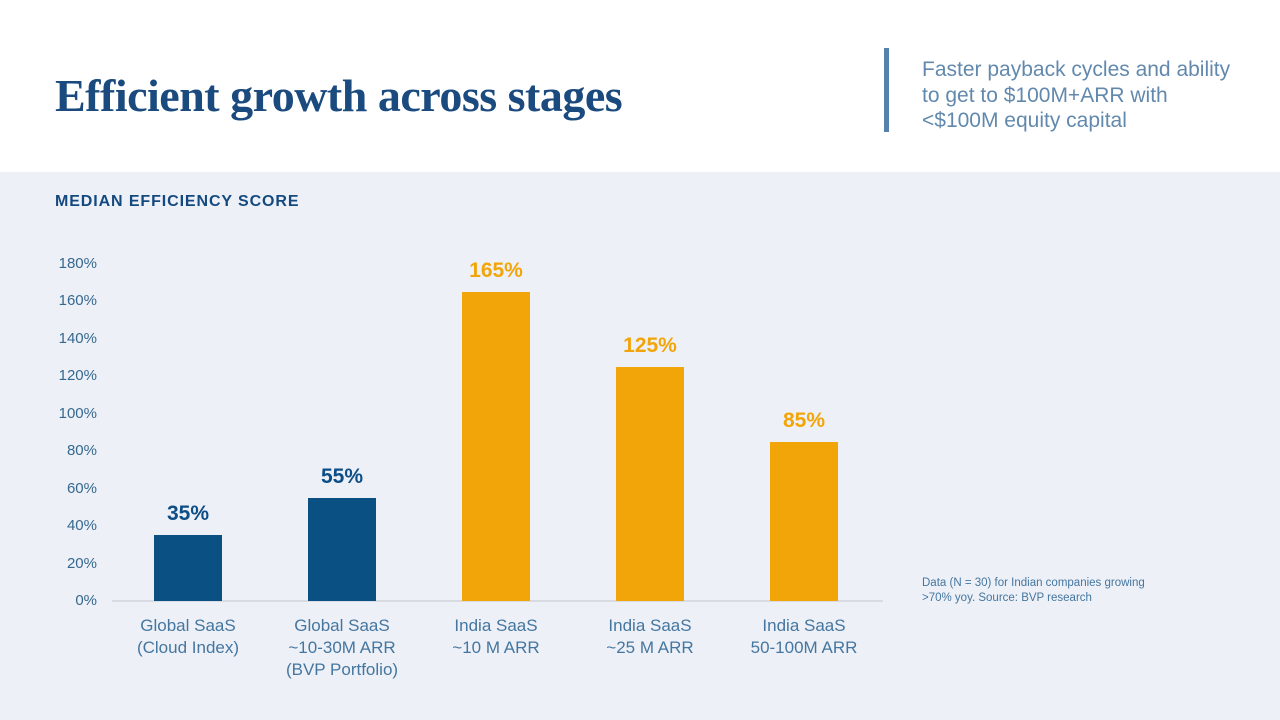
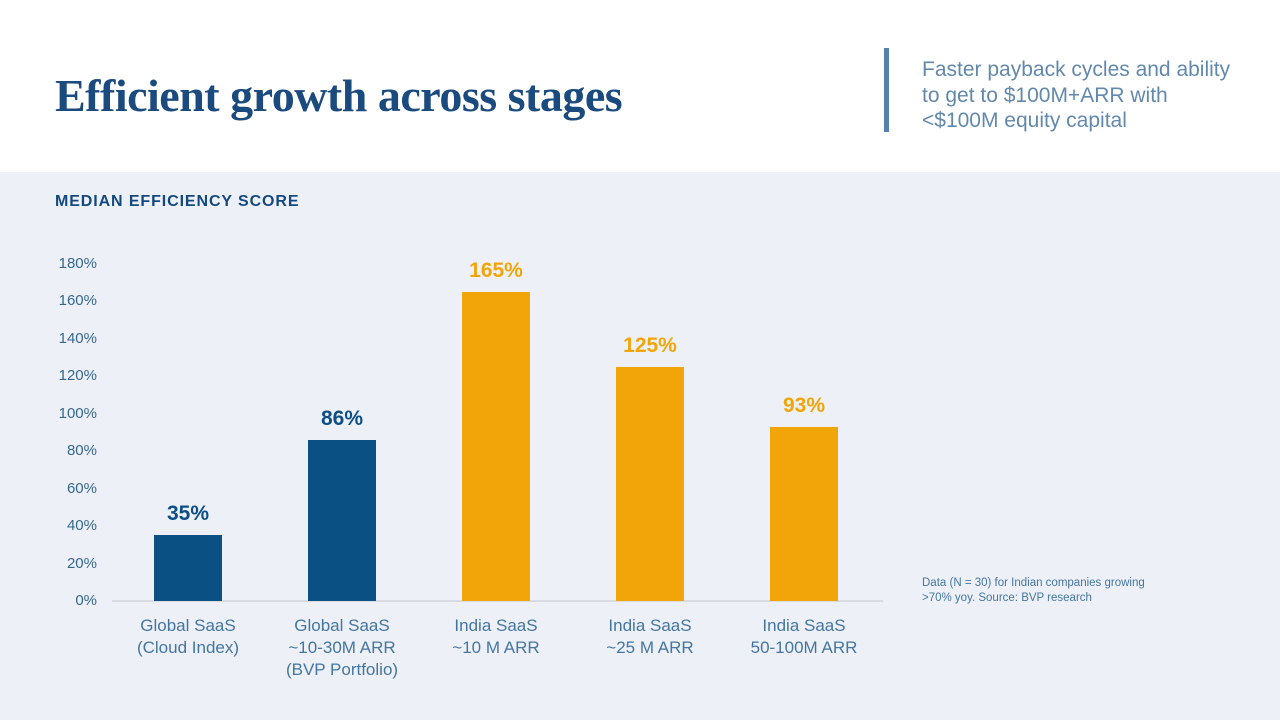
Global SaaS ~10-30M ARR (BVP Portfolio): 55% -> 86%
India SaaS 50-100M ARR: 85% -> 93%
